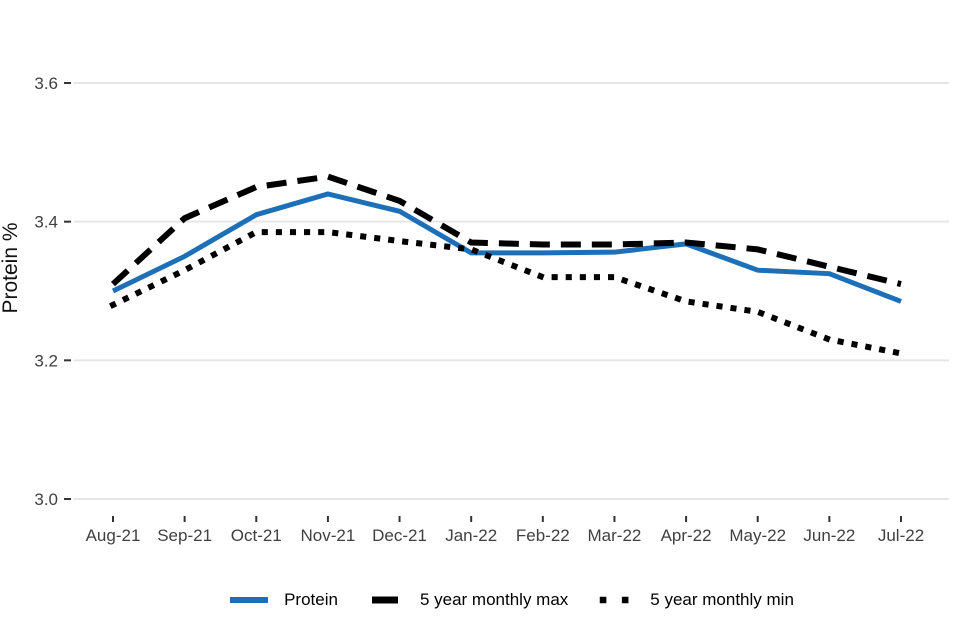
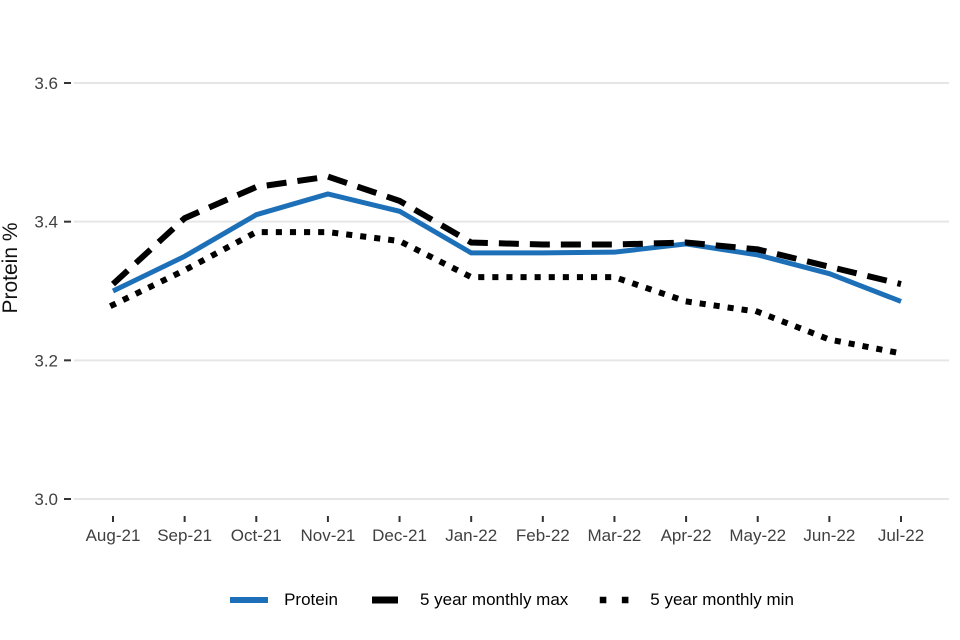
5 year monthly min/Jan-22: 3.36 -> 3.32
Protein/May-22: 3.33 -> 3.35
